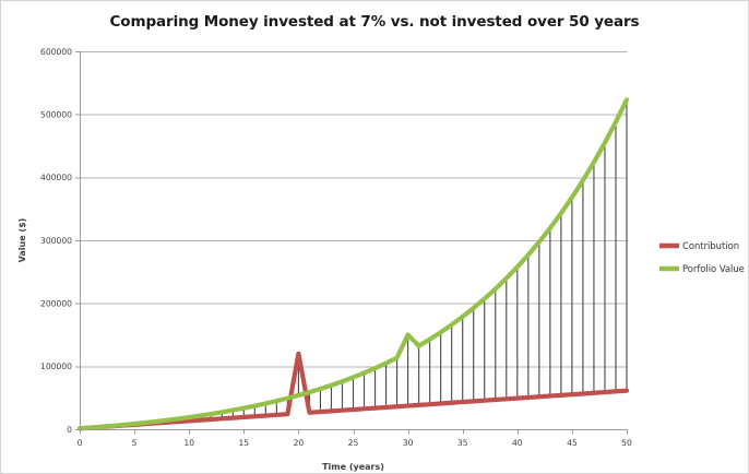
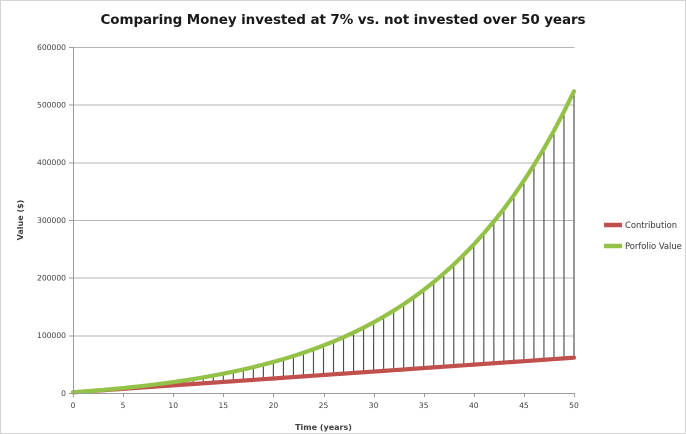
Contribution/20: 120000 -> 30000
Porfolio Value/30: 150000 -> 120000
